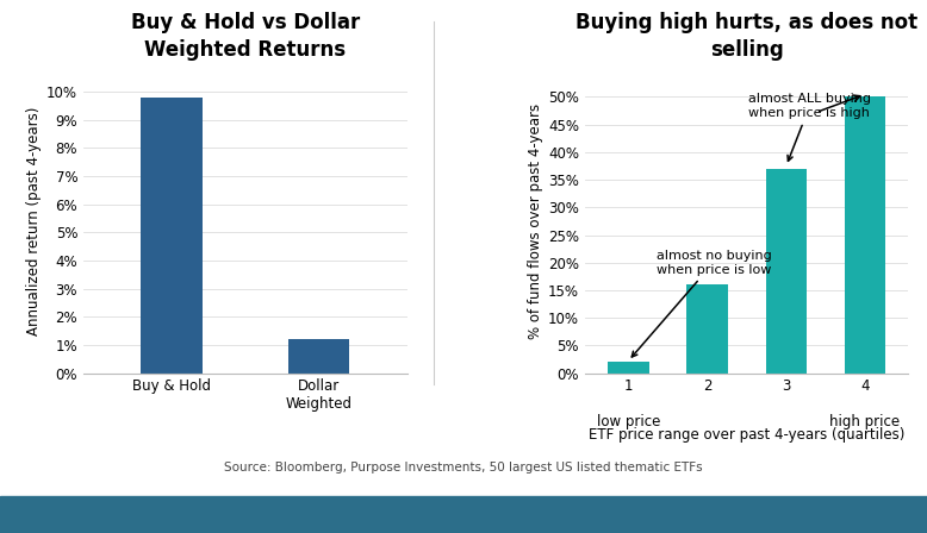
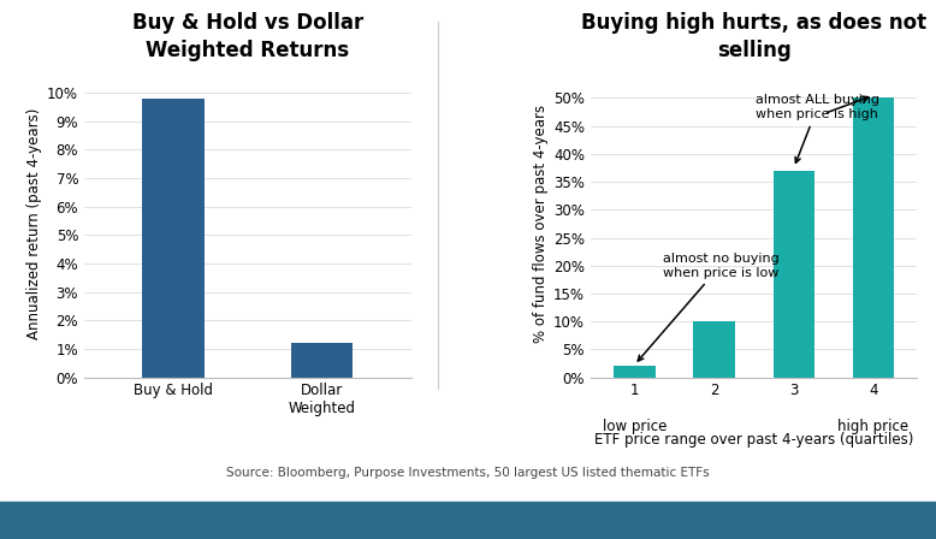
Buying high hurts, as does not selling/2: 16% -> 10%
